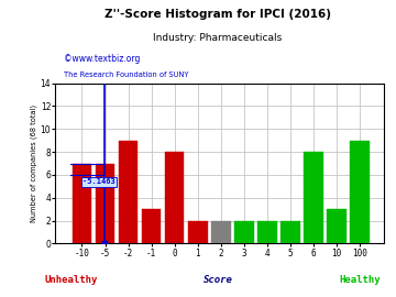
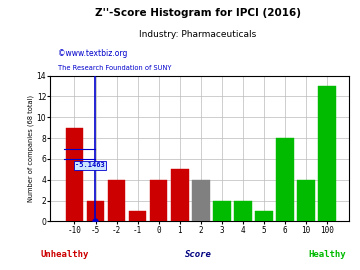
-10: 7 -> 9
-5: 7 -> 2
-2: 9 -> 4
-1: 3 -> 1
0: 8 -> 4
1: 2 -> 5
2: 2 -> 4
5: 2 -> 1
10: 3 -> 4
100: 9 -> 13
